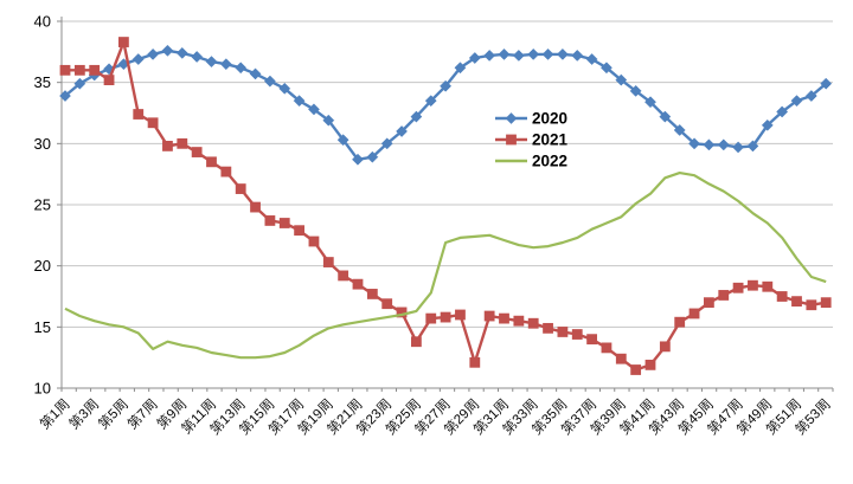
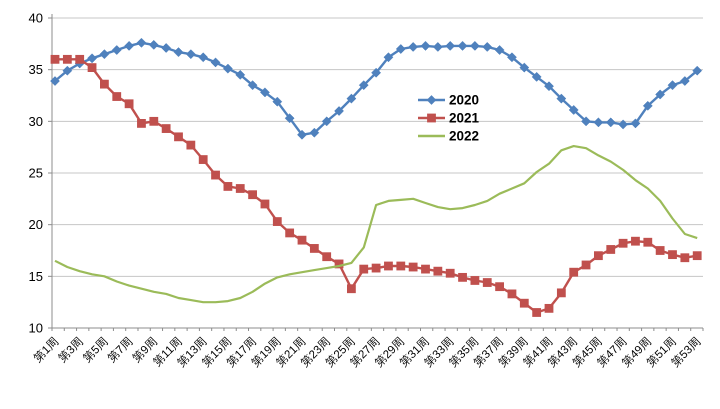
2021/第5周: 38.3 -> 33.6
2022/第7周: 13.2 -> 14.1
2021/第29周: 12.1 -> 16.0
